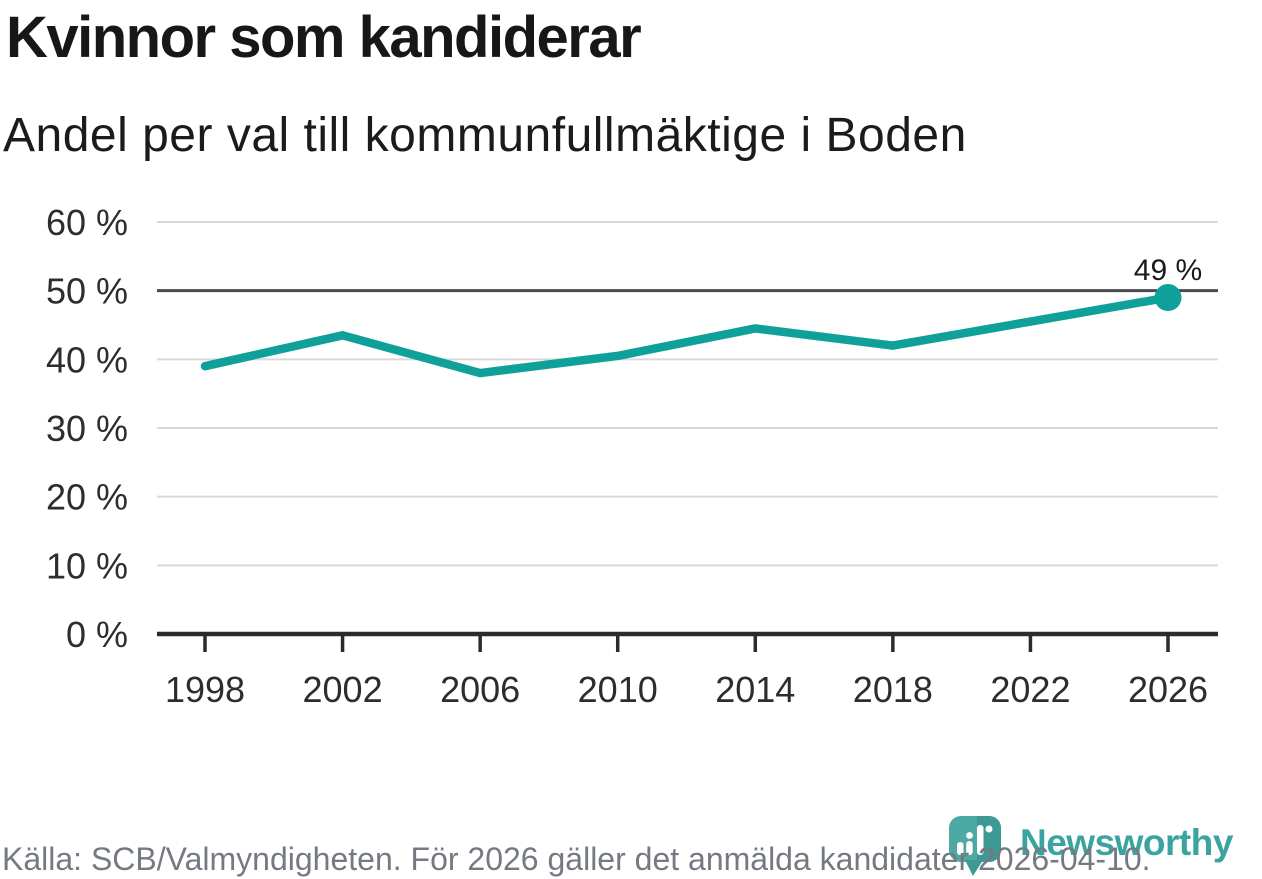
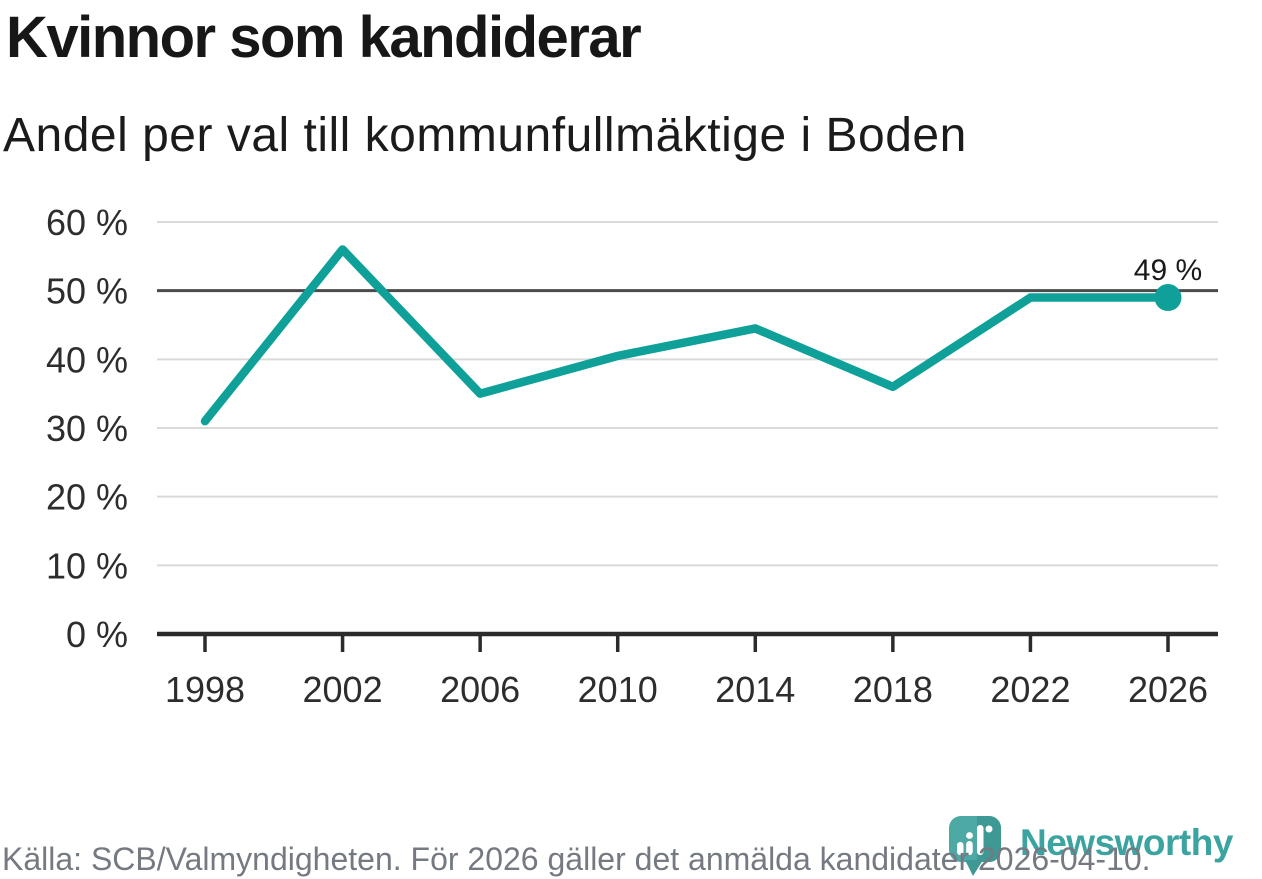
1998: 39% -> 31%
2002: 44% -> 56%
2006: 38% -> 35%
2018: 42% -> 36%
2022: 46% -> 49%
